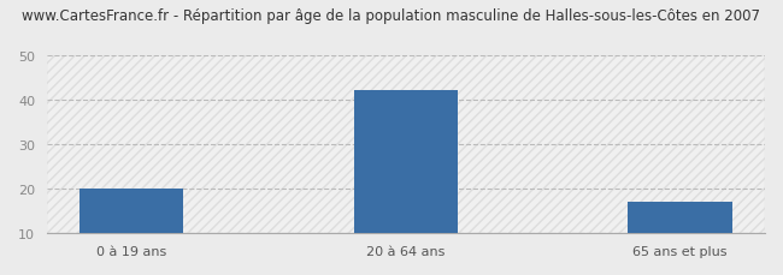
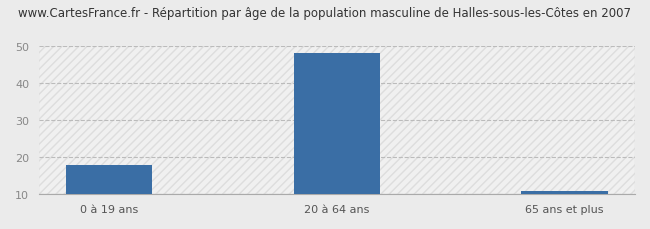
0 à 19 ans: 20 -> 18
20 à 64 ans: 42 -> 48
65 ans et plus: 17 -> 11
